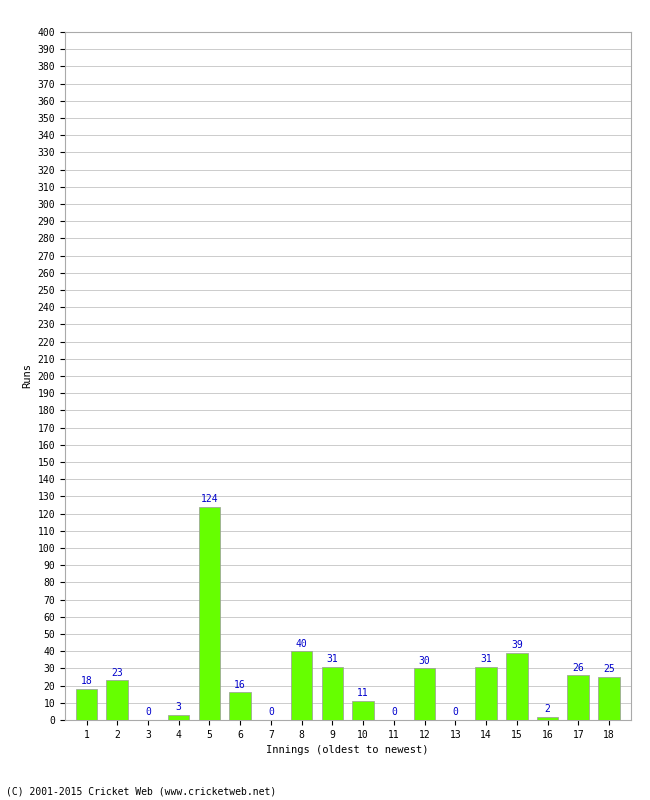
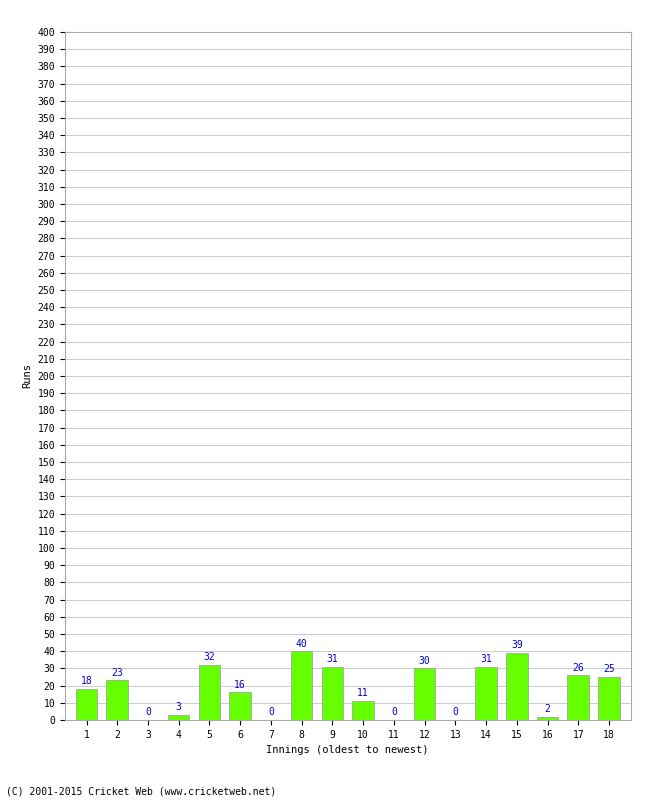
5: 124 -> 32
